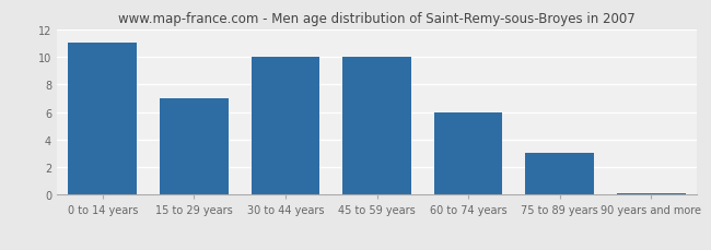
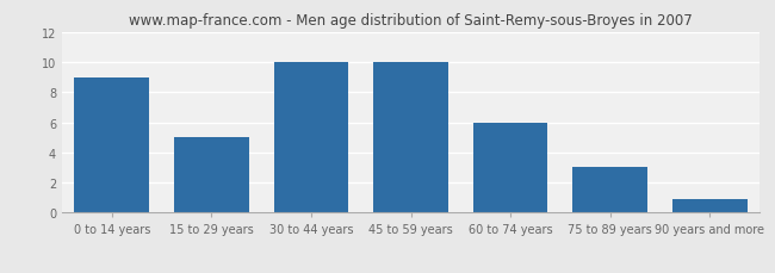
0 to 14 years: 11.0 -> 9.0
15 to 29 years: 7.0 -> 5.0
90 years and more: 0.1 -> 0.9
